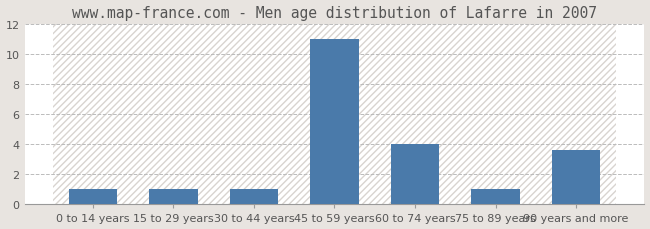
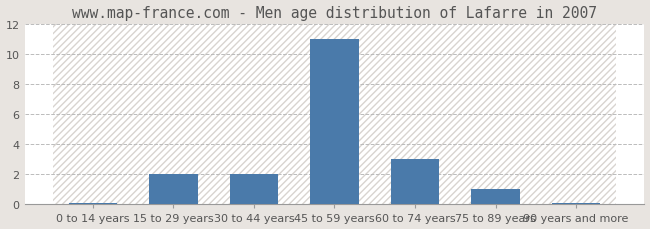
0 to 14 years: 1.0 -> 0.1
15 to 29 years: 1.0 -> 2.0
30 to 44 years: 1.0 -> 2.0
60 to 74 years: 4.0 -> 3.0
90 years and more: 3.6 -> 0.1
